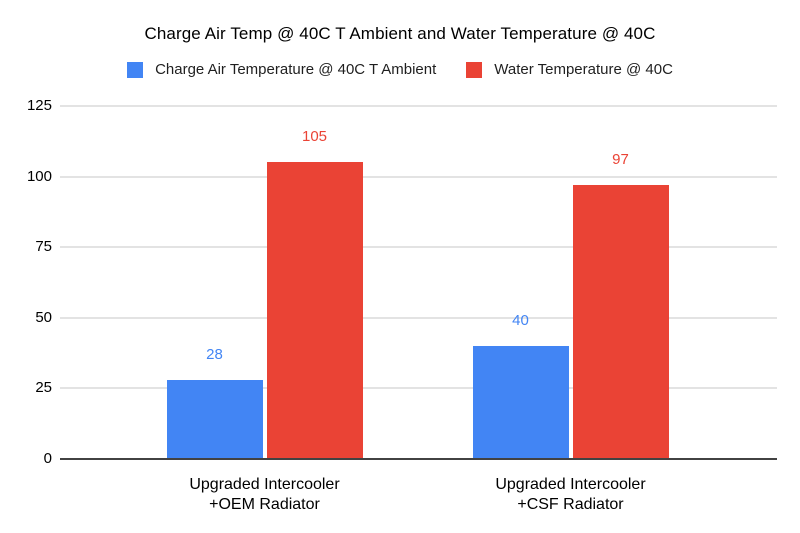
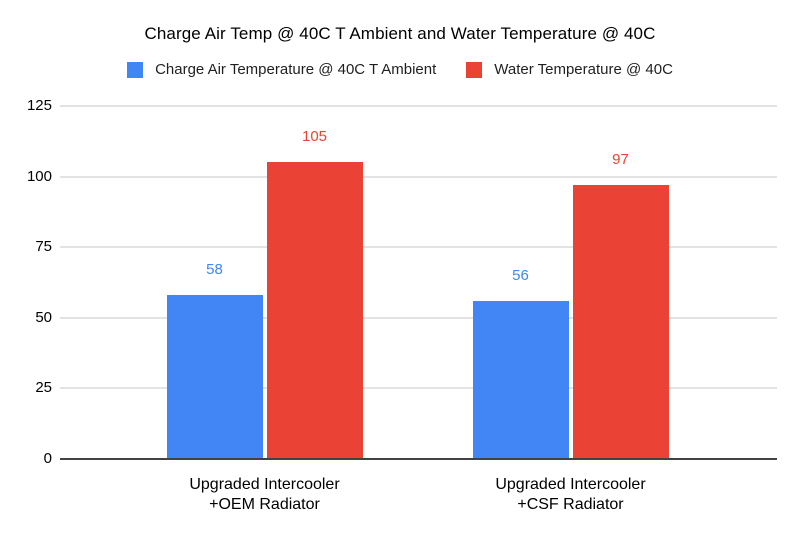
Charge Air Temperature @ 40C T Ambient/Upgraded Intercooler +OEM Radiator: 28 -> 58
Charge Air Temperature @ 40C T Ambient/Upgraded Intercooler +CSF Radiator: 40 -> 56
